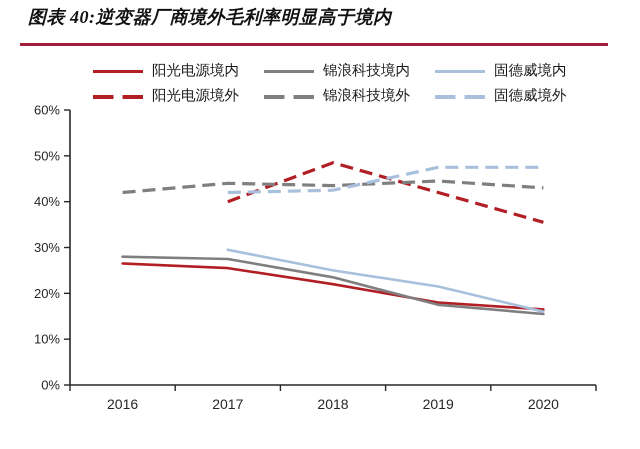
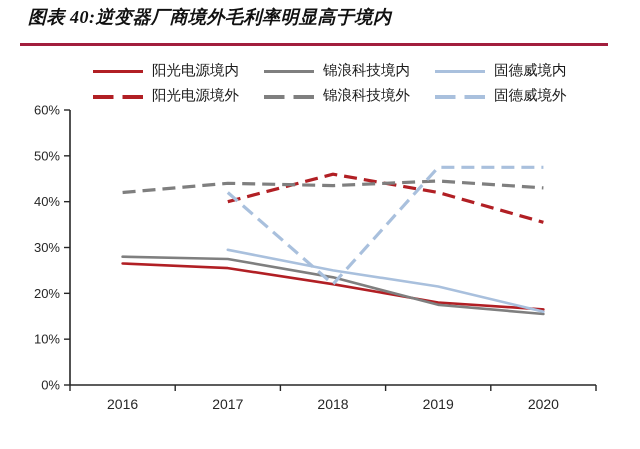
阳光电源境外/2018: 48% -> 46%
固德威境外/2018: 42% -> 22%
